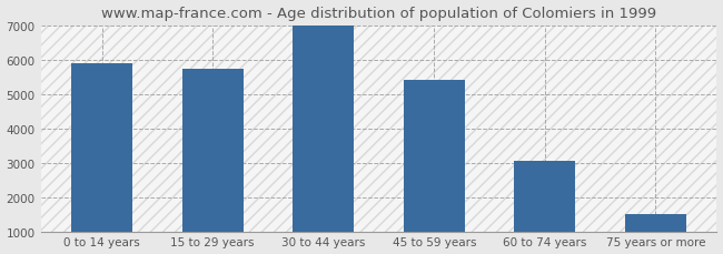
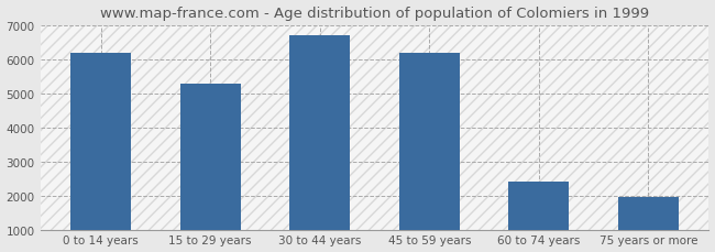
0 to 14 years: 5900 -> 6200
15 to 29 years: 5750 -> 5300
30 to 44 years: 7000 -> 6700
45 to 59 years: 5400 -> 6200
60 to 74 years: 3050 -> 2400
75 years or more: 1500 -> 1950
